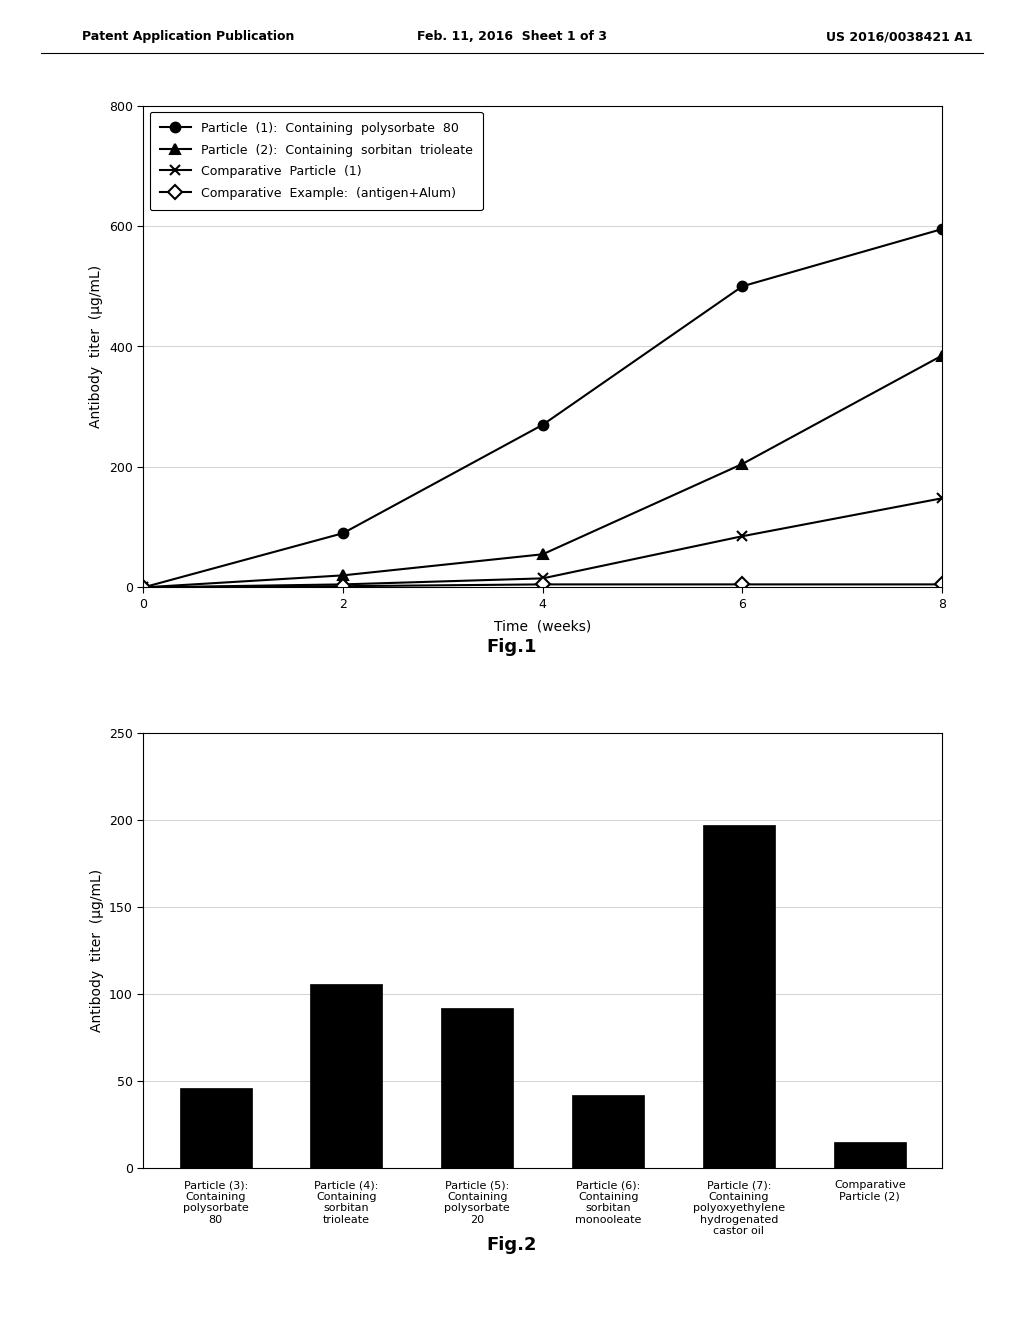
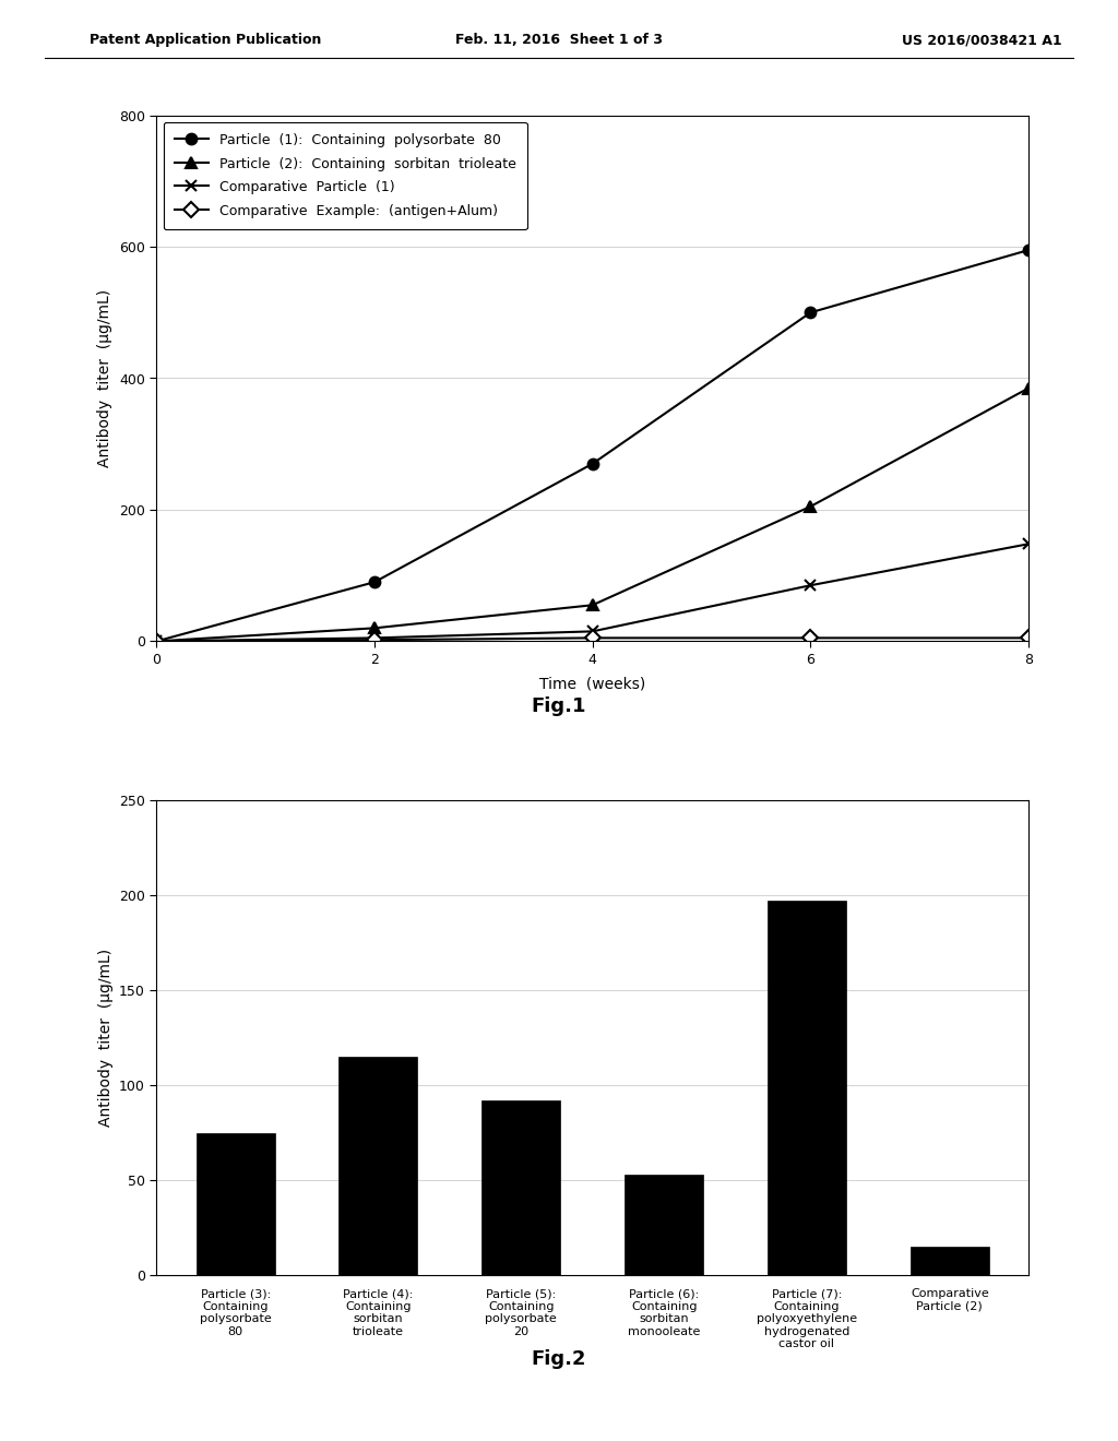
Particle (3): Containing polysorbate 80: 46 -> 75
Particle (4): Containing sorbitan trioleate: 106 -> 115
Particle (6): Containing sorbitan monooleate: 42 -> 53
